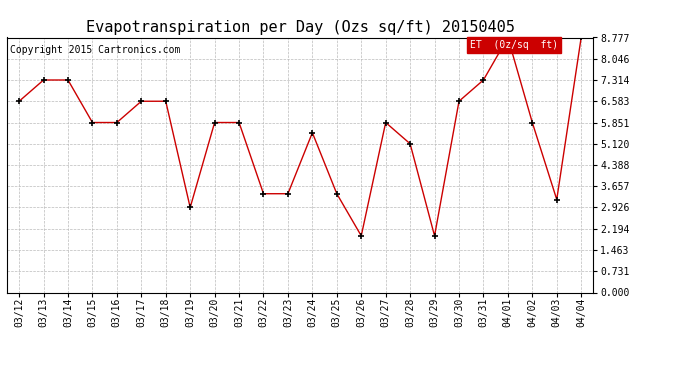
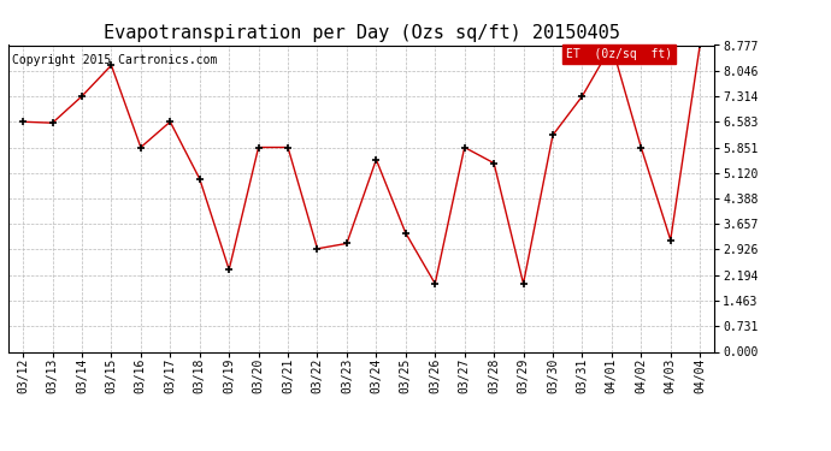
03/13: 7.31 -> 6.55
03/15: 5.85 -> 8.20
03/18: 6.58 -> 4.95
03/19: 2.93 -> 2.35
03/22: 3.40 -> 2.95
03/23: 3.40 -> 3.10
03/28: 5.12 -> 5.40
03/30: 6.58 -> 6.20
